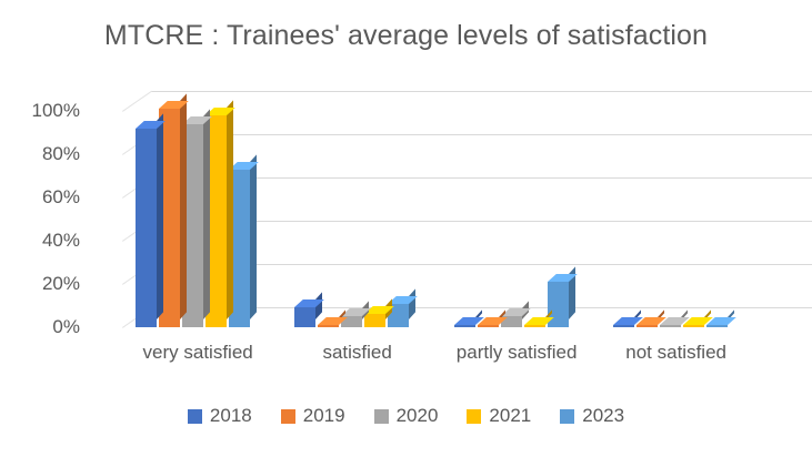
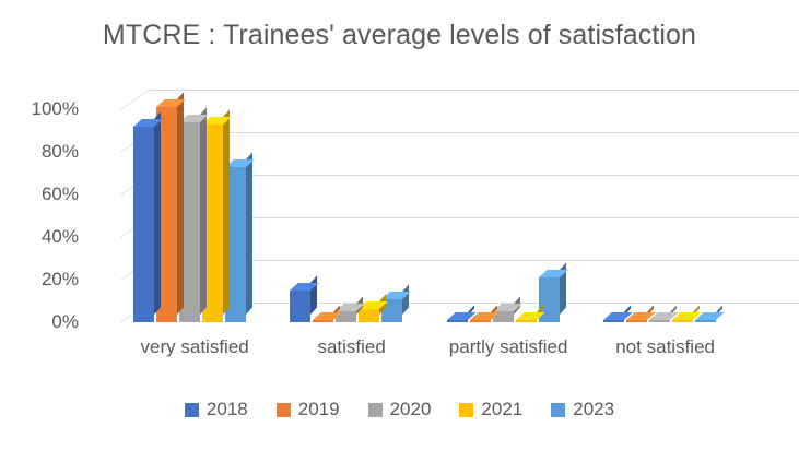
2021/very satisfied: 98% -> 93%
2018/satisfied: 9% -> 15%
